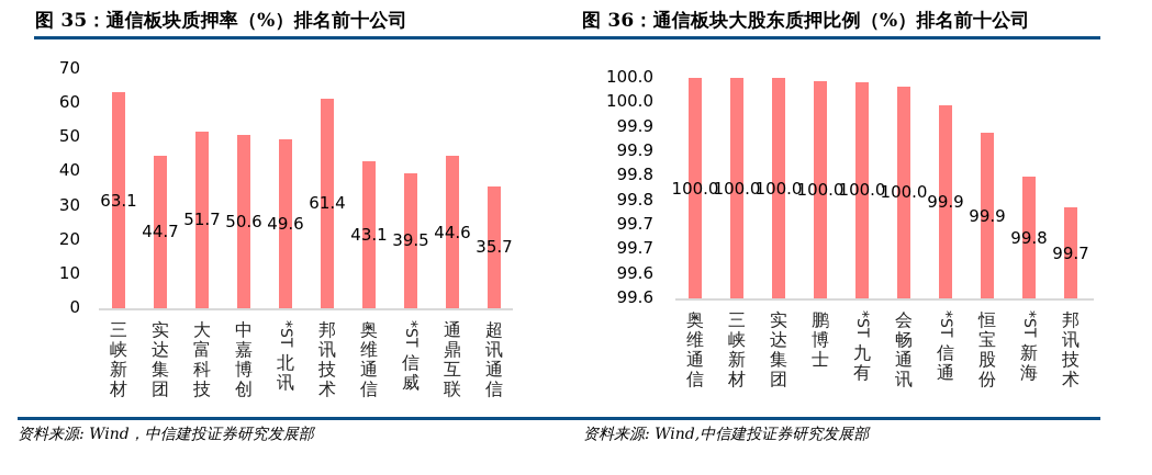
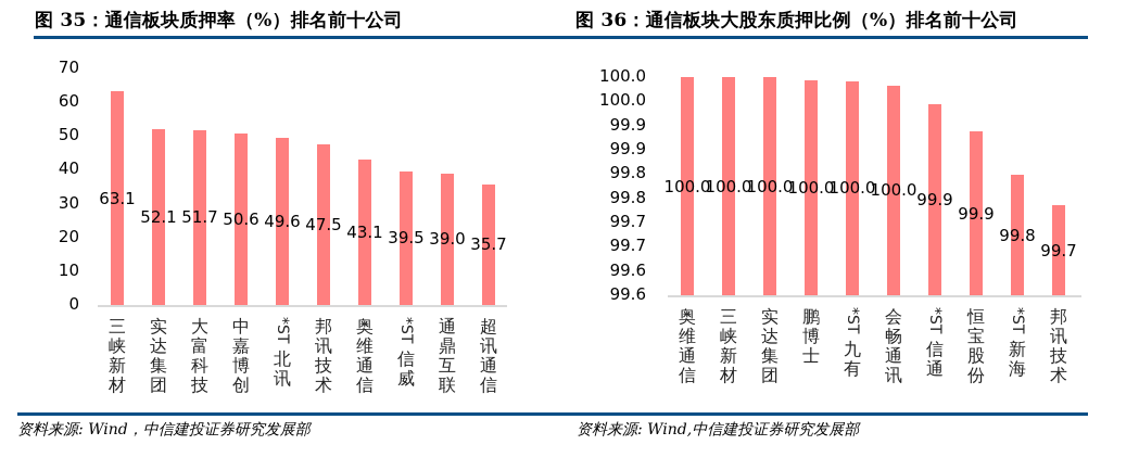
图 35：通信板块质押率（%）排名前十公司/实达集团: 44.7 -> 52.1
图 35：通信板块质押率（%）排名前十公司/邦讯技术: 61.4 -> 47.5
图 35：通信板块质押率（%）排名前十公司/通鼎互联: 44.6 -> 39.0
